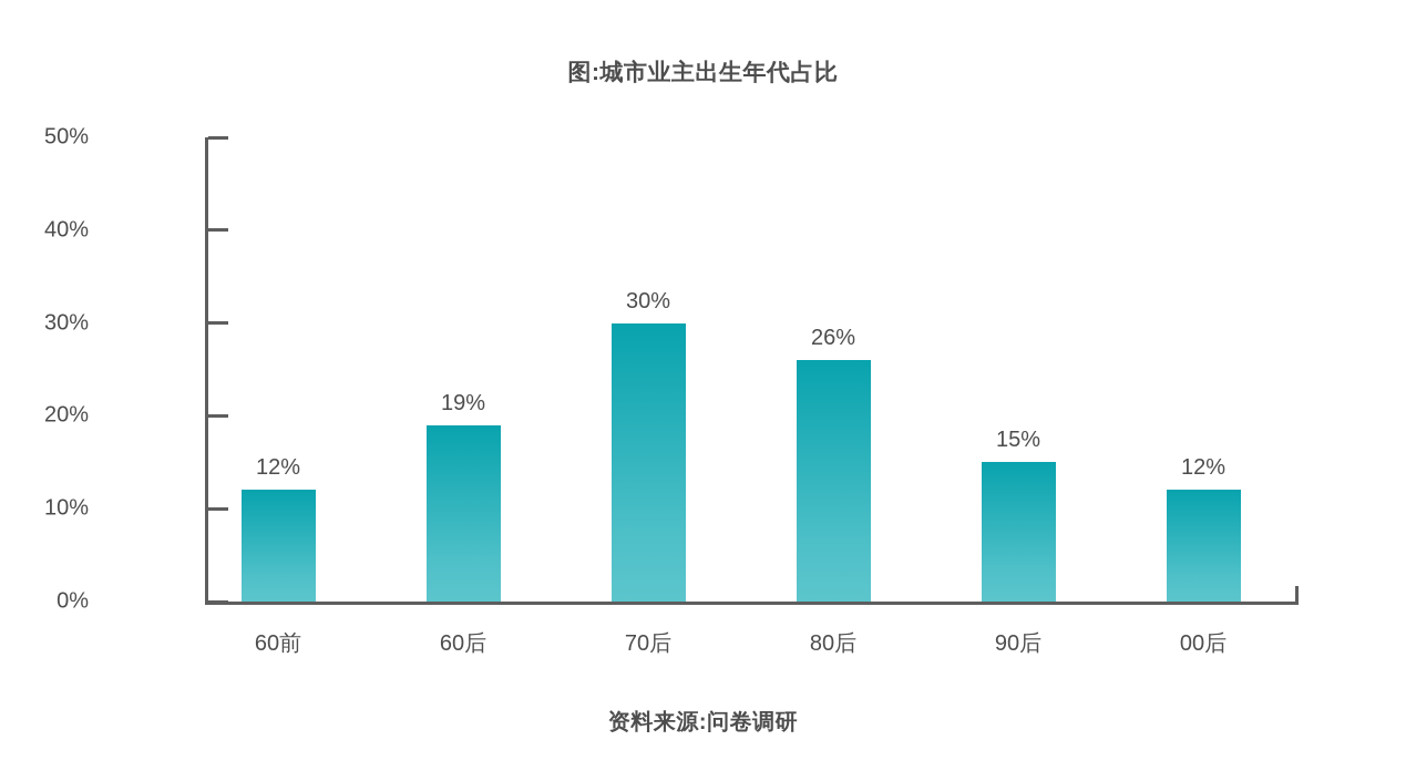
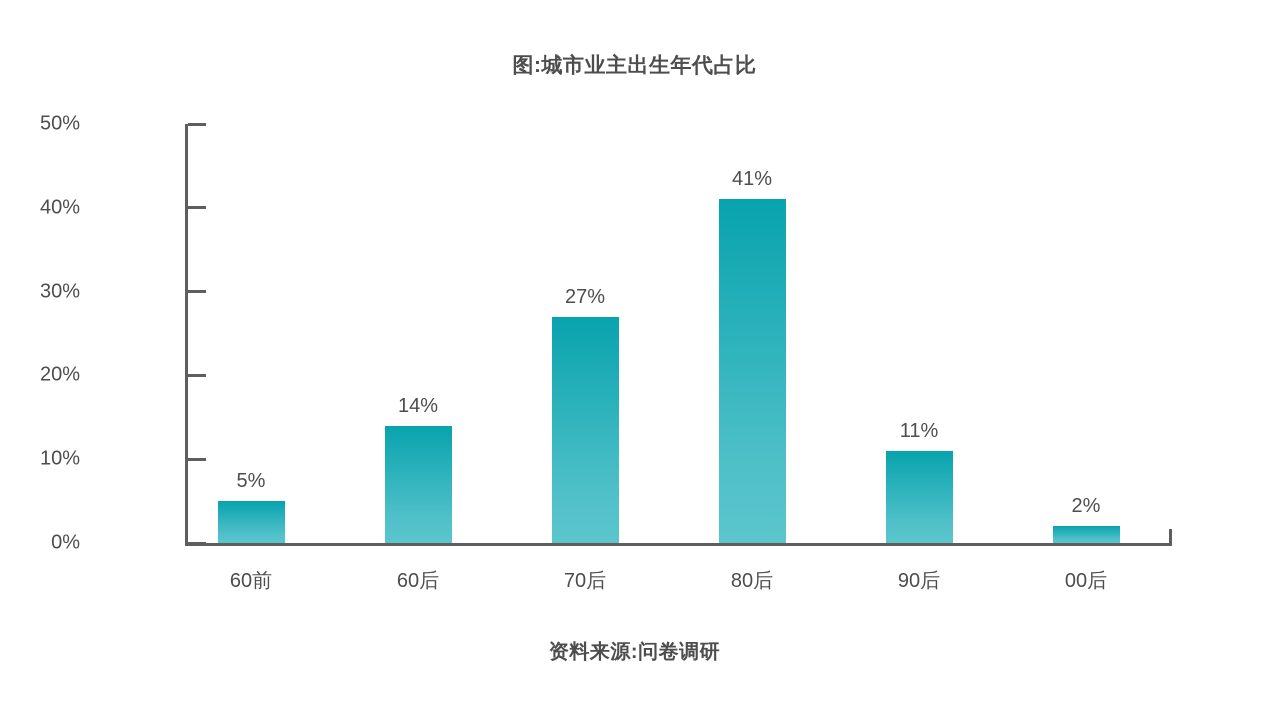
60前: 12% -> 5%
60后: 19% -> 14%
70后: 30% -> 27%
80后: 26% -> 41%
90后: 15% -> 11%
00后: 12% -> 2%
